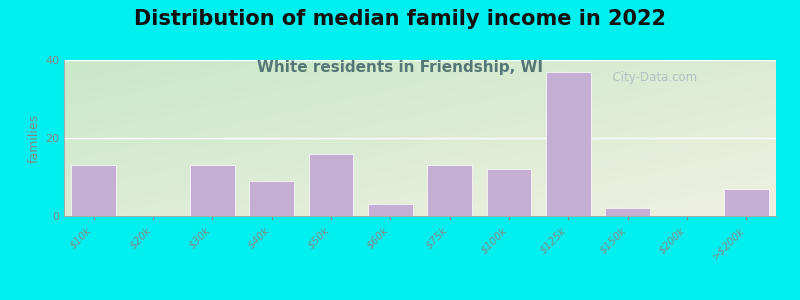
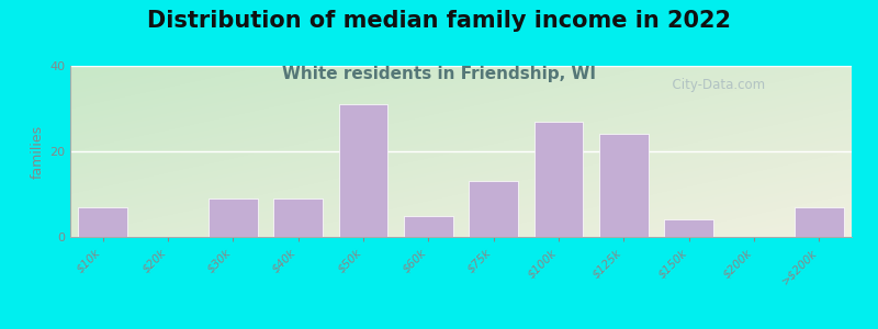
$10k: 13 -> 7
$30k: 13 -> 9
$50k: 16 -> 31
$60k: 3 -> 5
$100k: 12 -> 27
$125k: 37 -> 24
$150k: 2 -> 4
